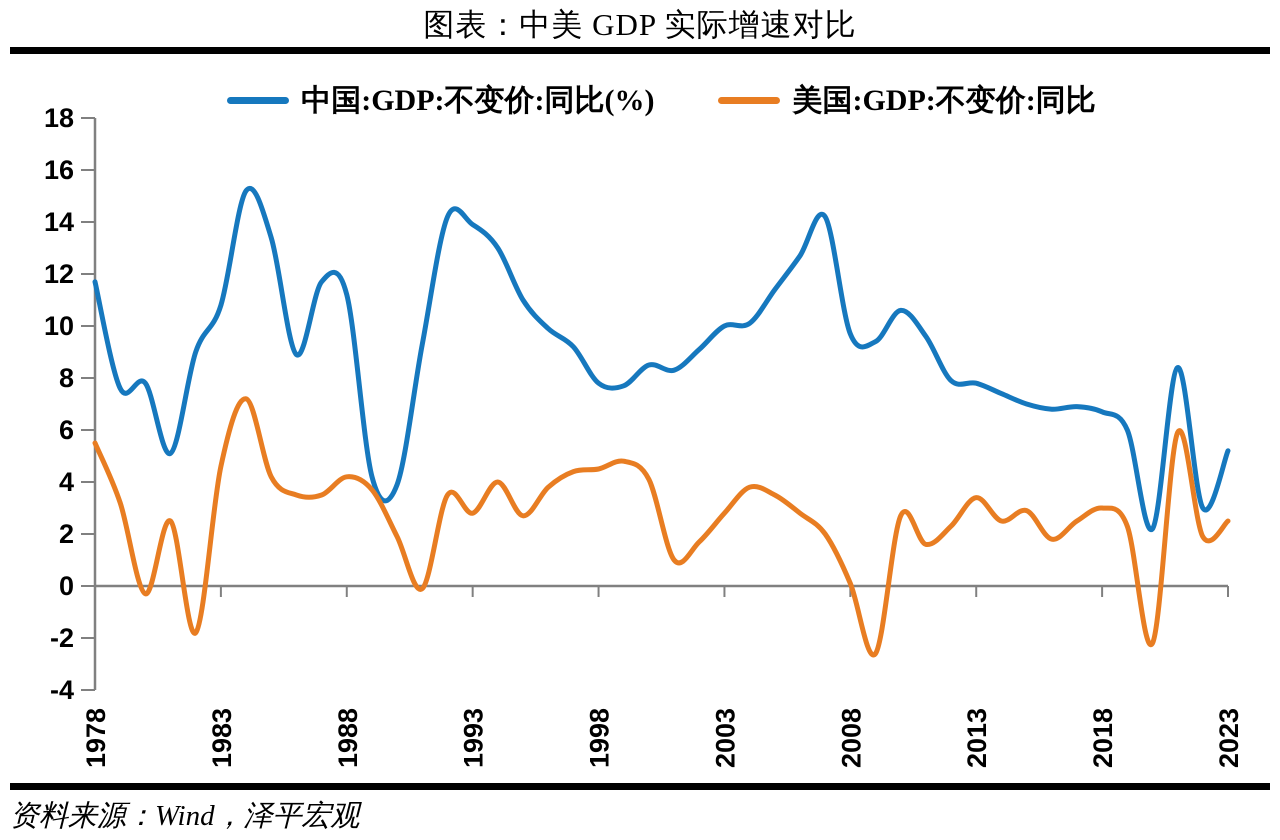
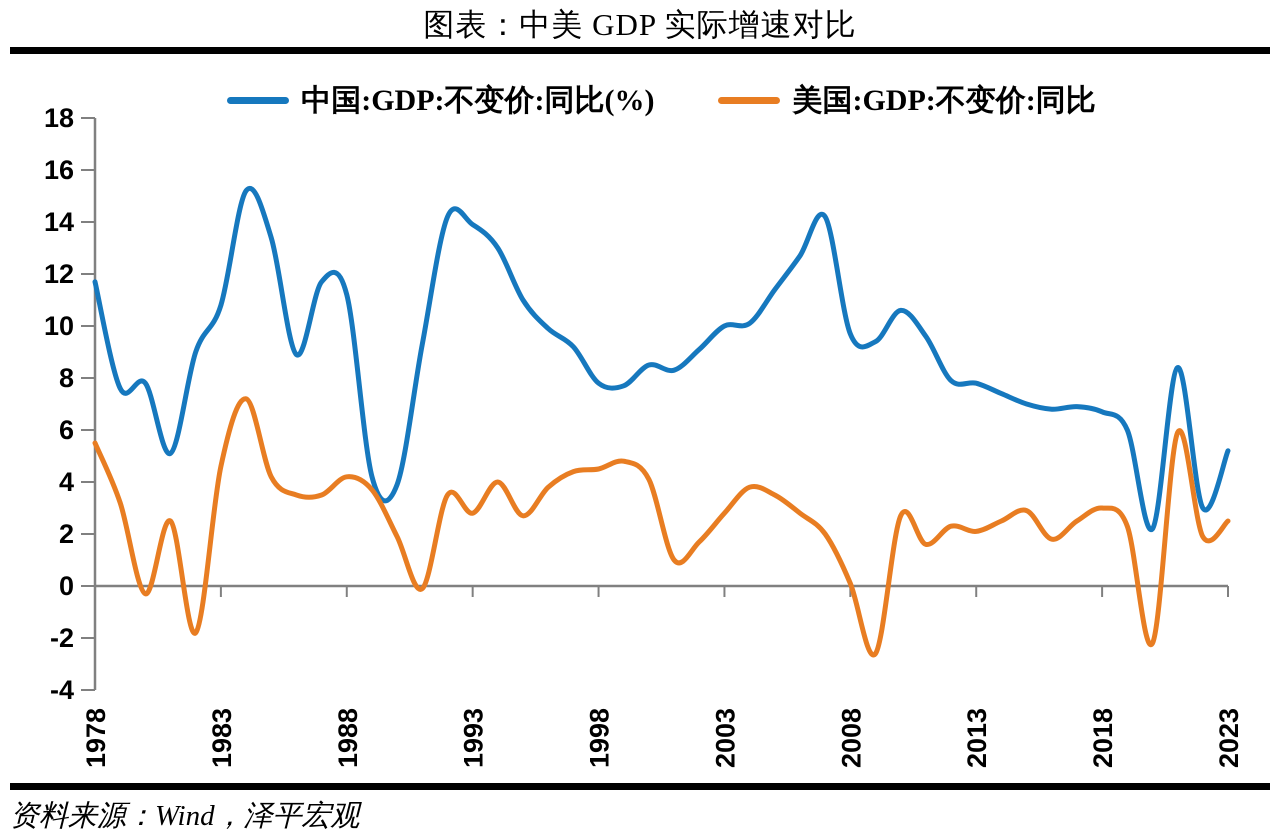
美国:GDP:不变价:同比/2013: 3.4 -> 2.1
